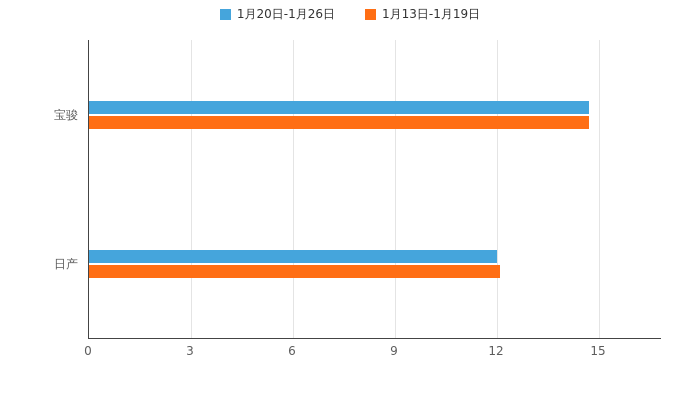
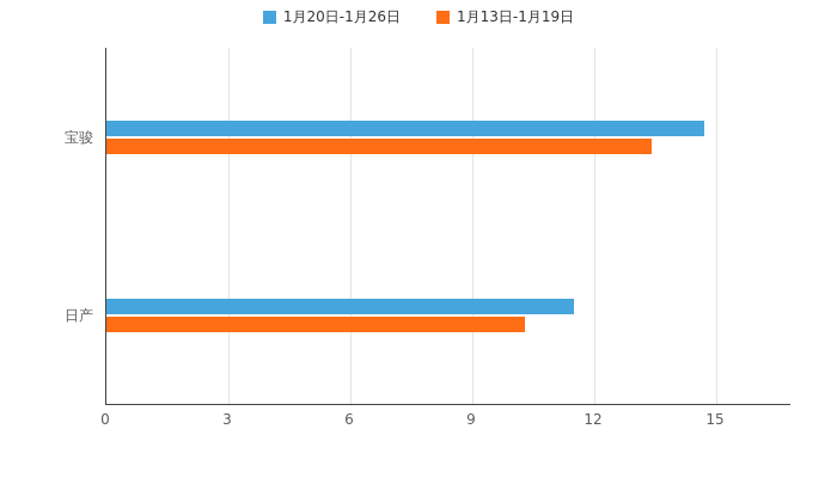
1月13日-1月19日/宝骏: 14.7 -> 13.4
1月20日-1月26日/日产: 12.0 -> 11.5
1月13日-1月19日/日产: 12.1 -> 10.3
